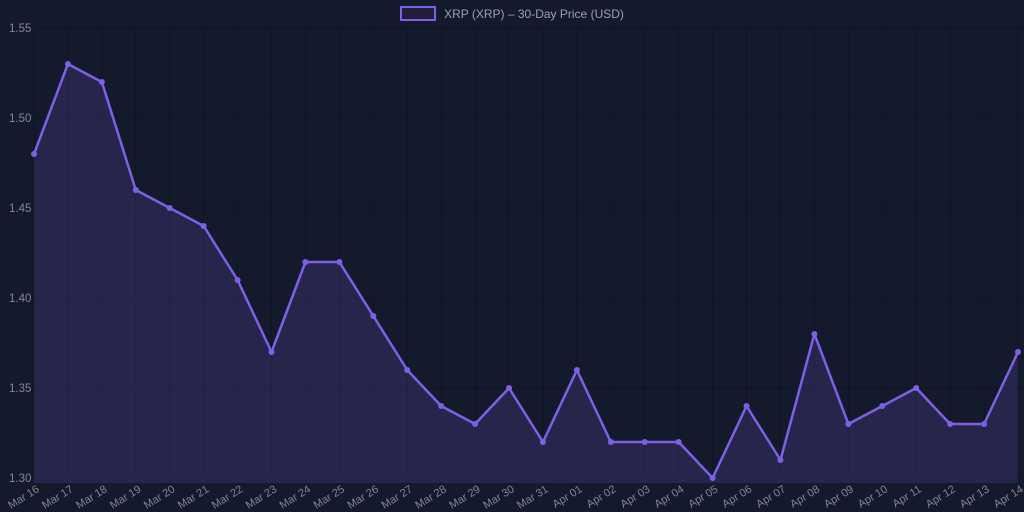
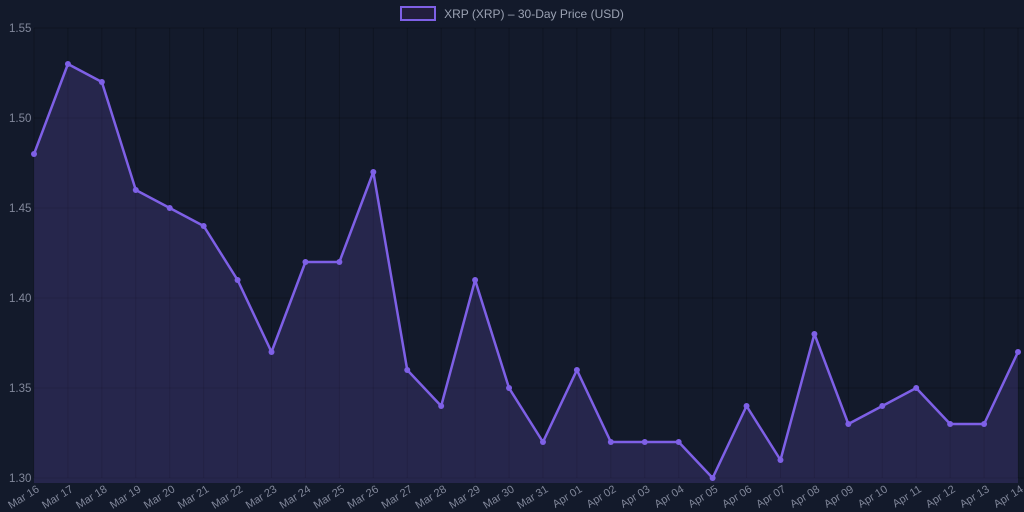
Mar 26: 1.39 -> 1.47
Mar 29: 1.33 -> 1.41
